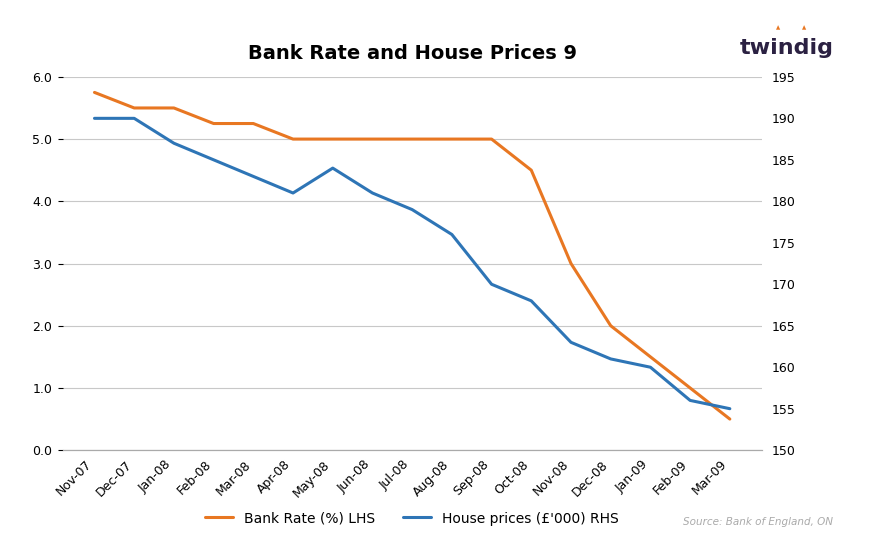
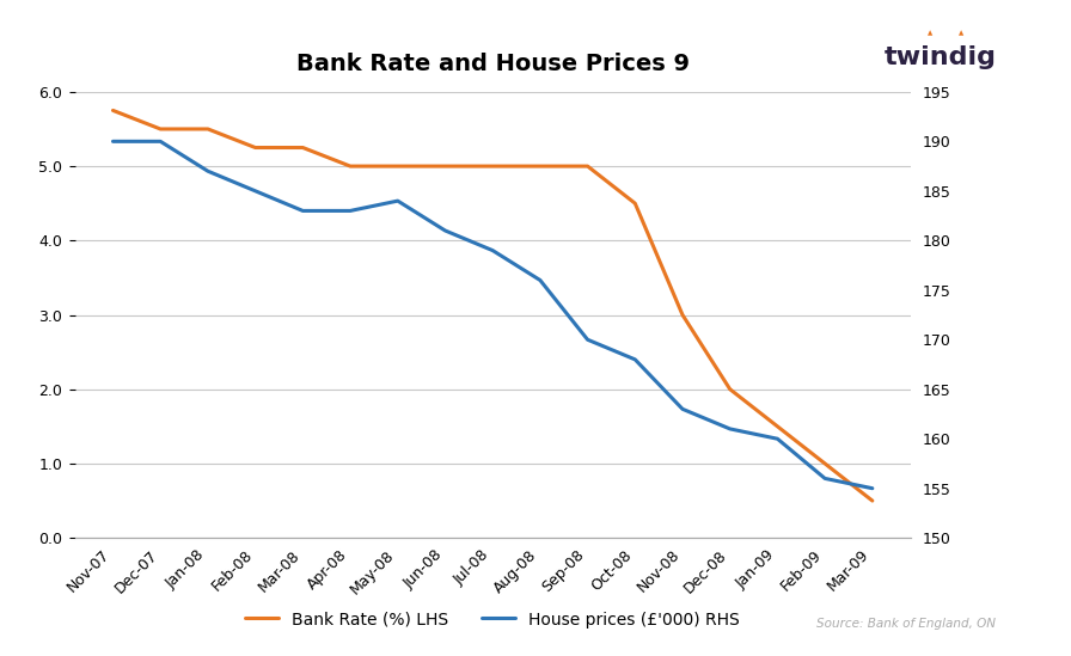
House prices (£'000) RHS/Apr-08: 181 -> 183
